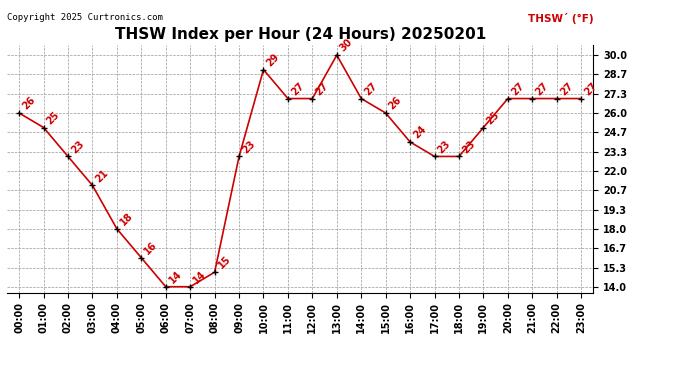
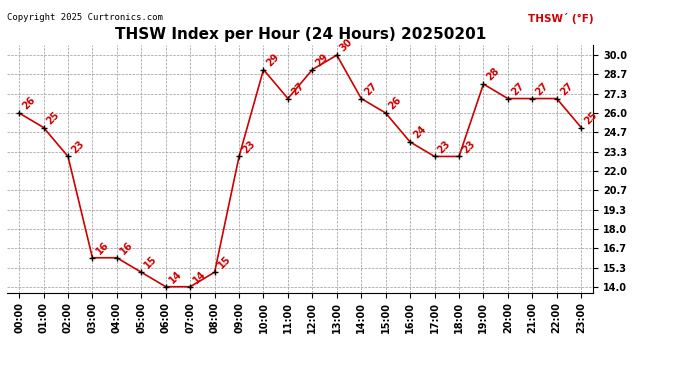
03:00: 21 -> 16
04:00: 18 -> 16
05:00: 16 -> 15
12:00: 27 -> 29
19:00: 25 -> 28
23:00: 27 -> 25
